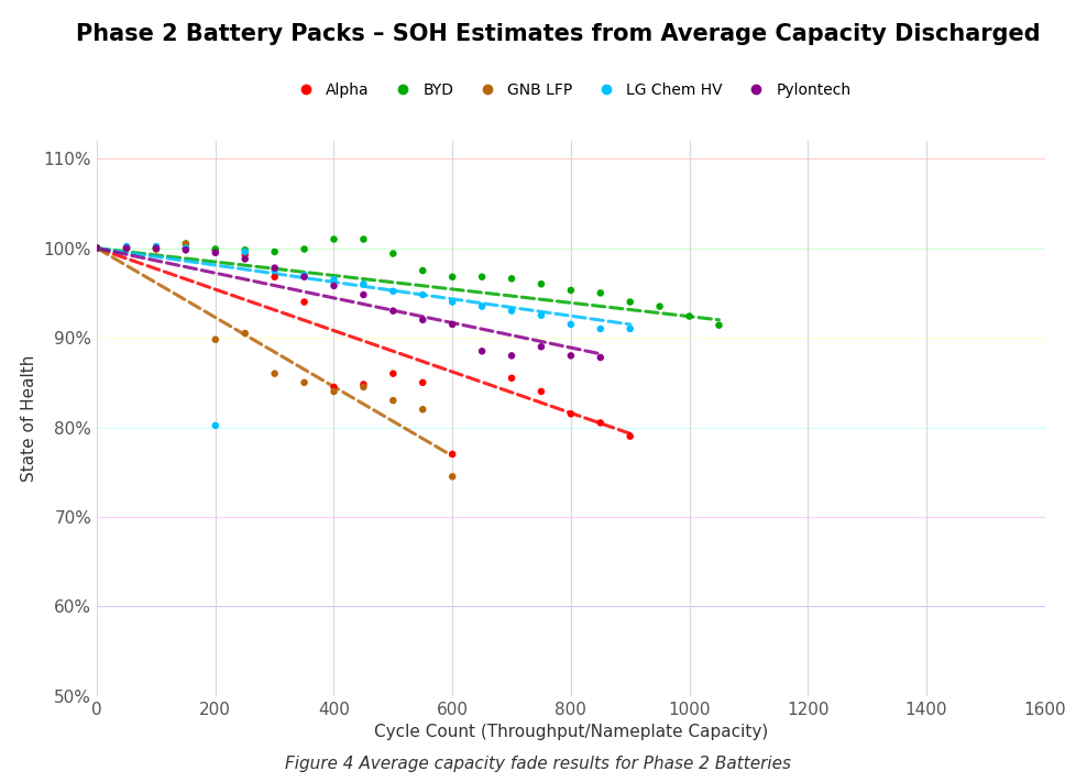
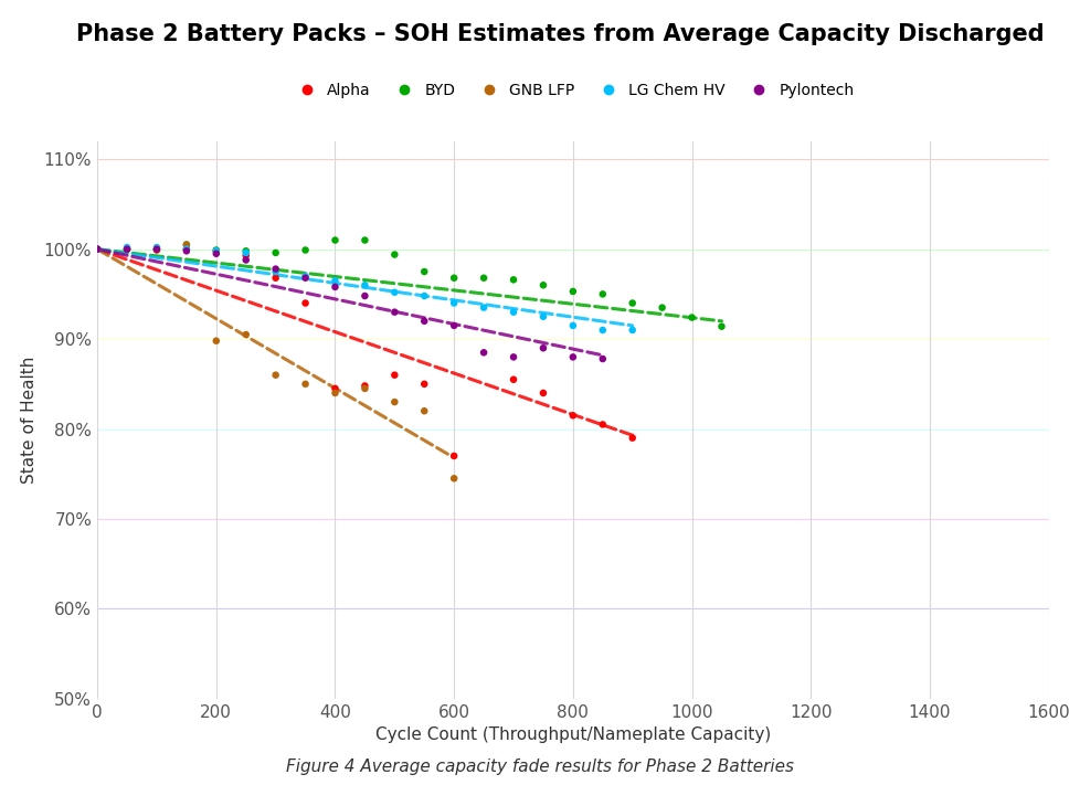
LG Chem HV/200: 80.2% -> 99.8%
